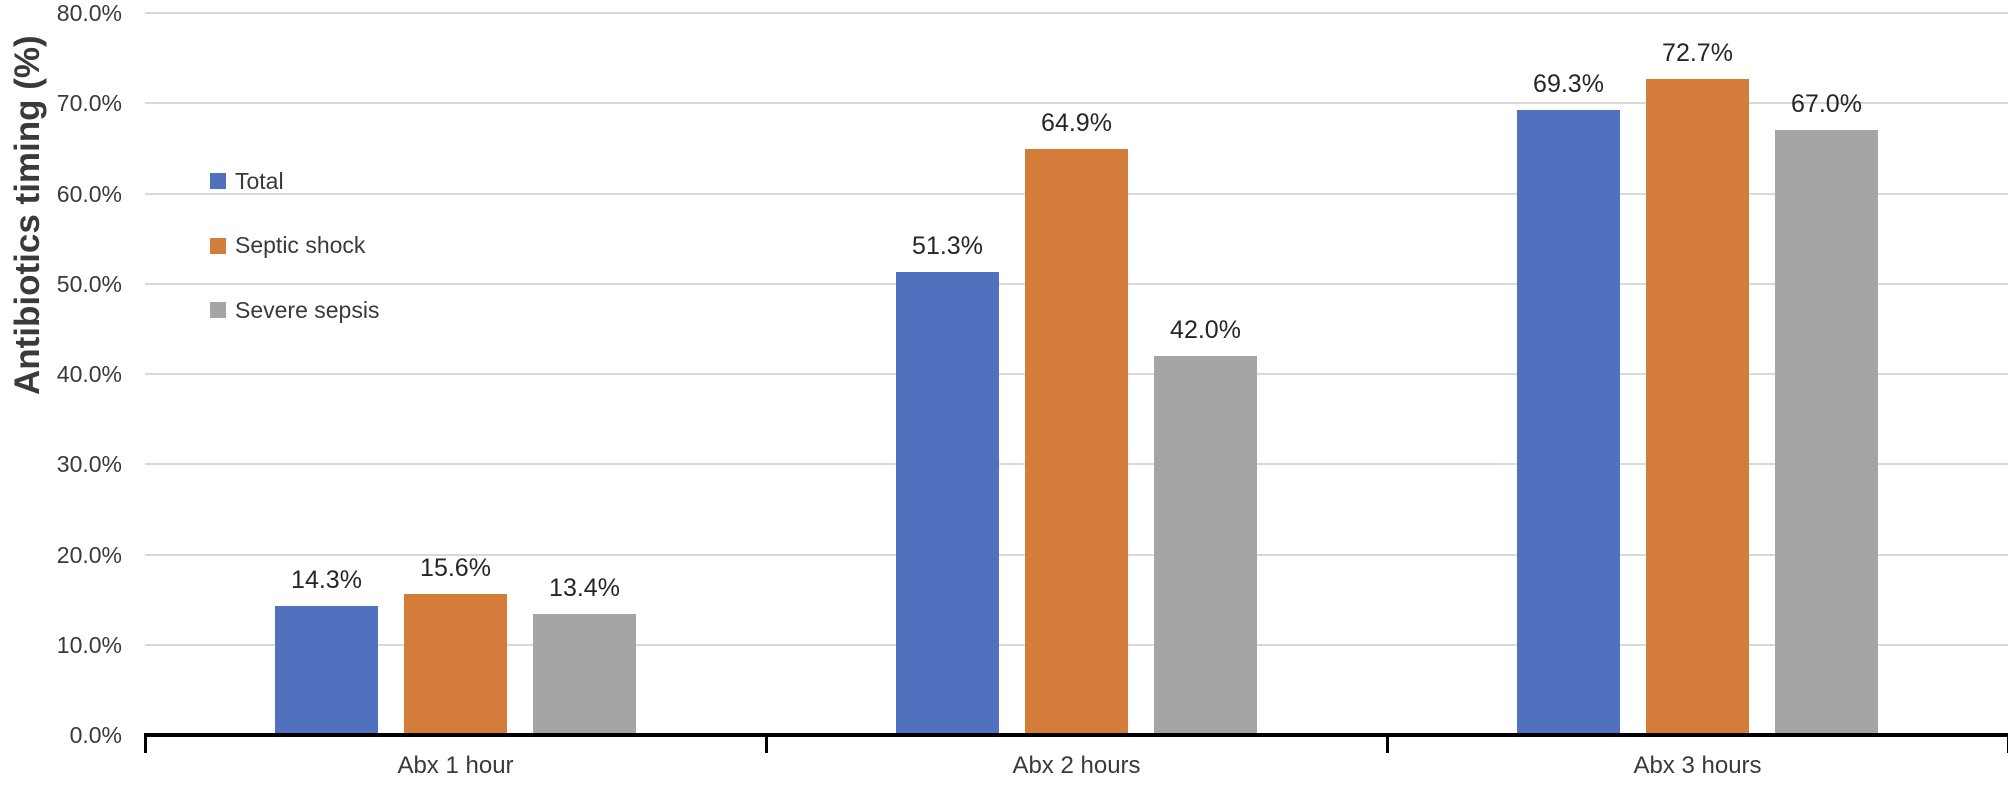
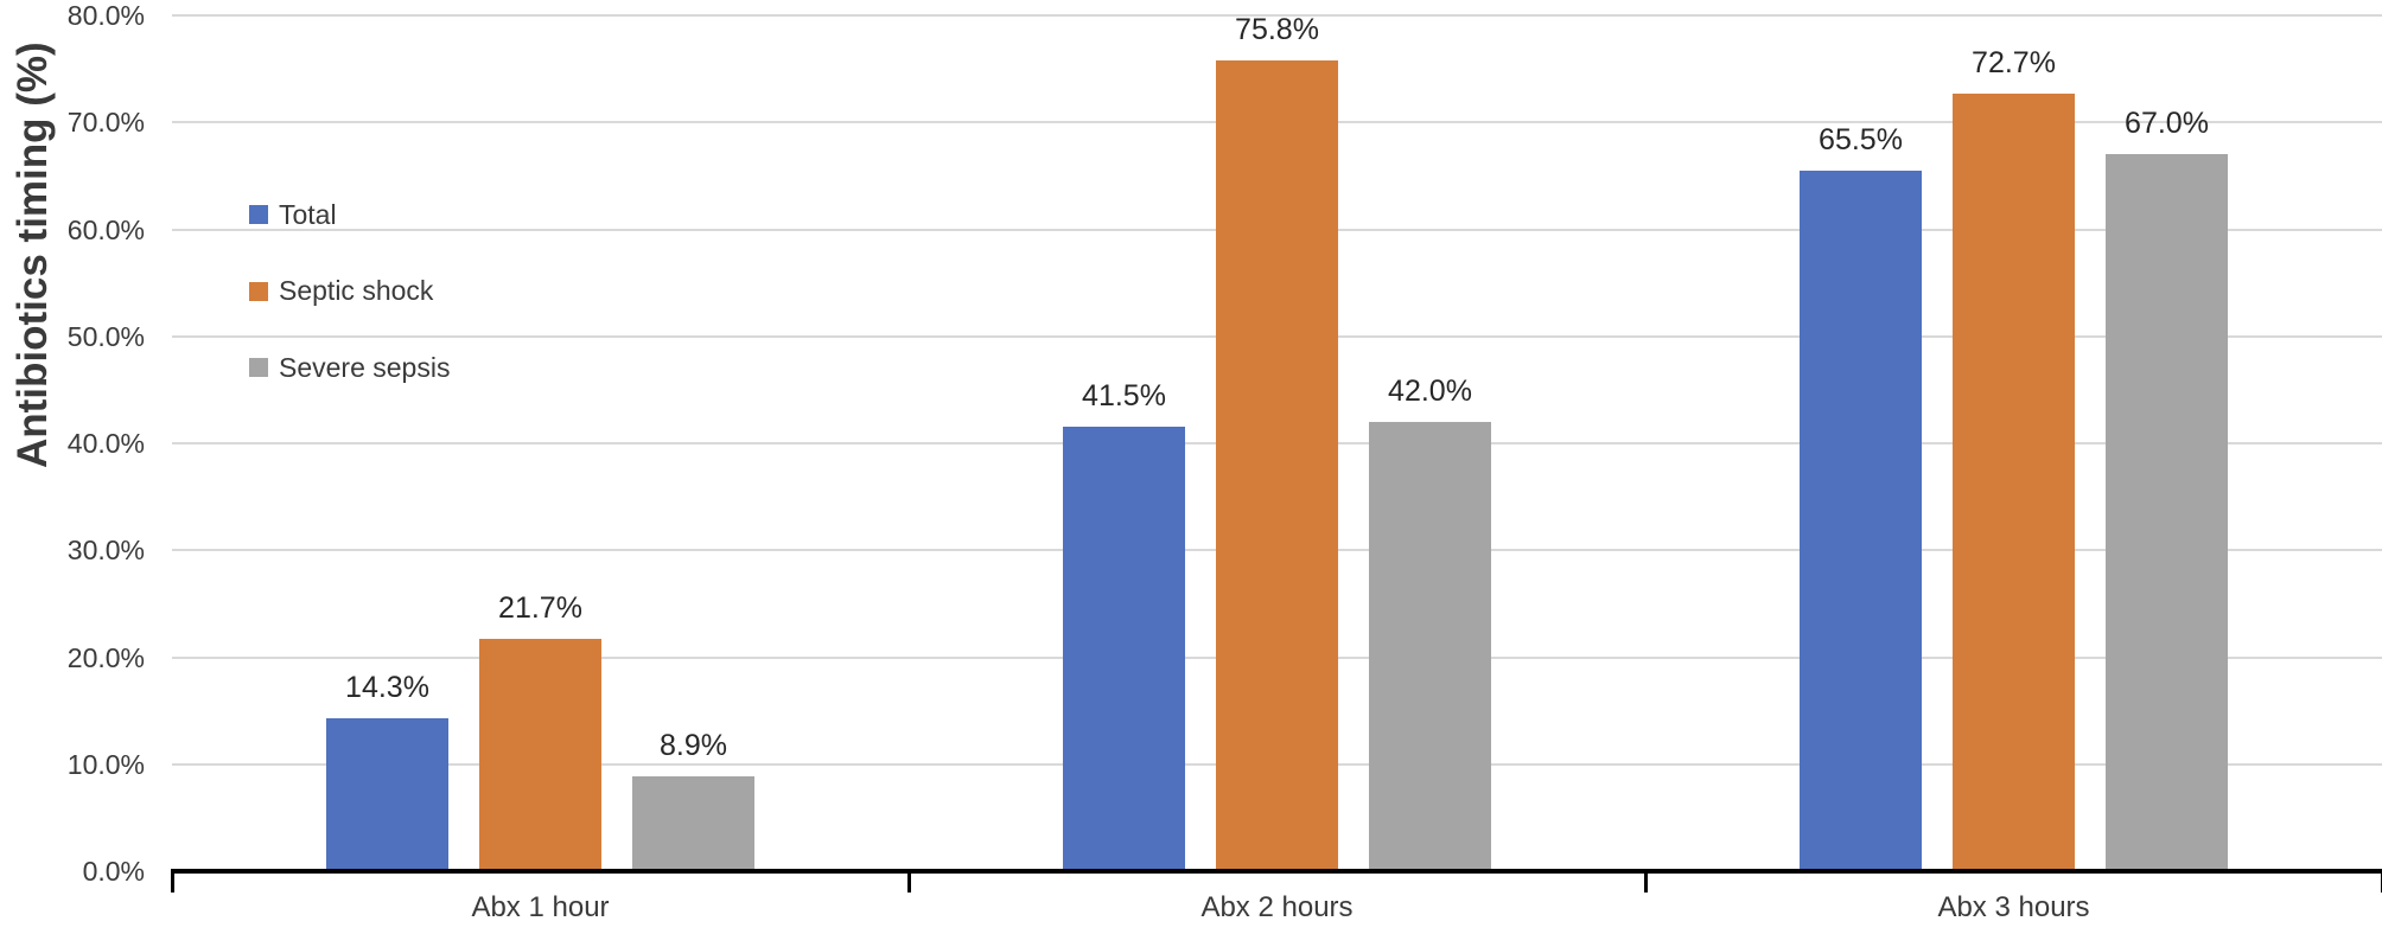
Septic shock/Abx 1 hour: 15.6% -> 21.7%
Severe sepsis/Abx 1 hour: 13.4% -> 8.9%
Total/Abx 2 hours: 51.3% -> 41.5%
Septic shock/Abx 2 hours: 64.9% -> 75.8%
Total/Abx 3 hours: 69.3% -> 65.5%
